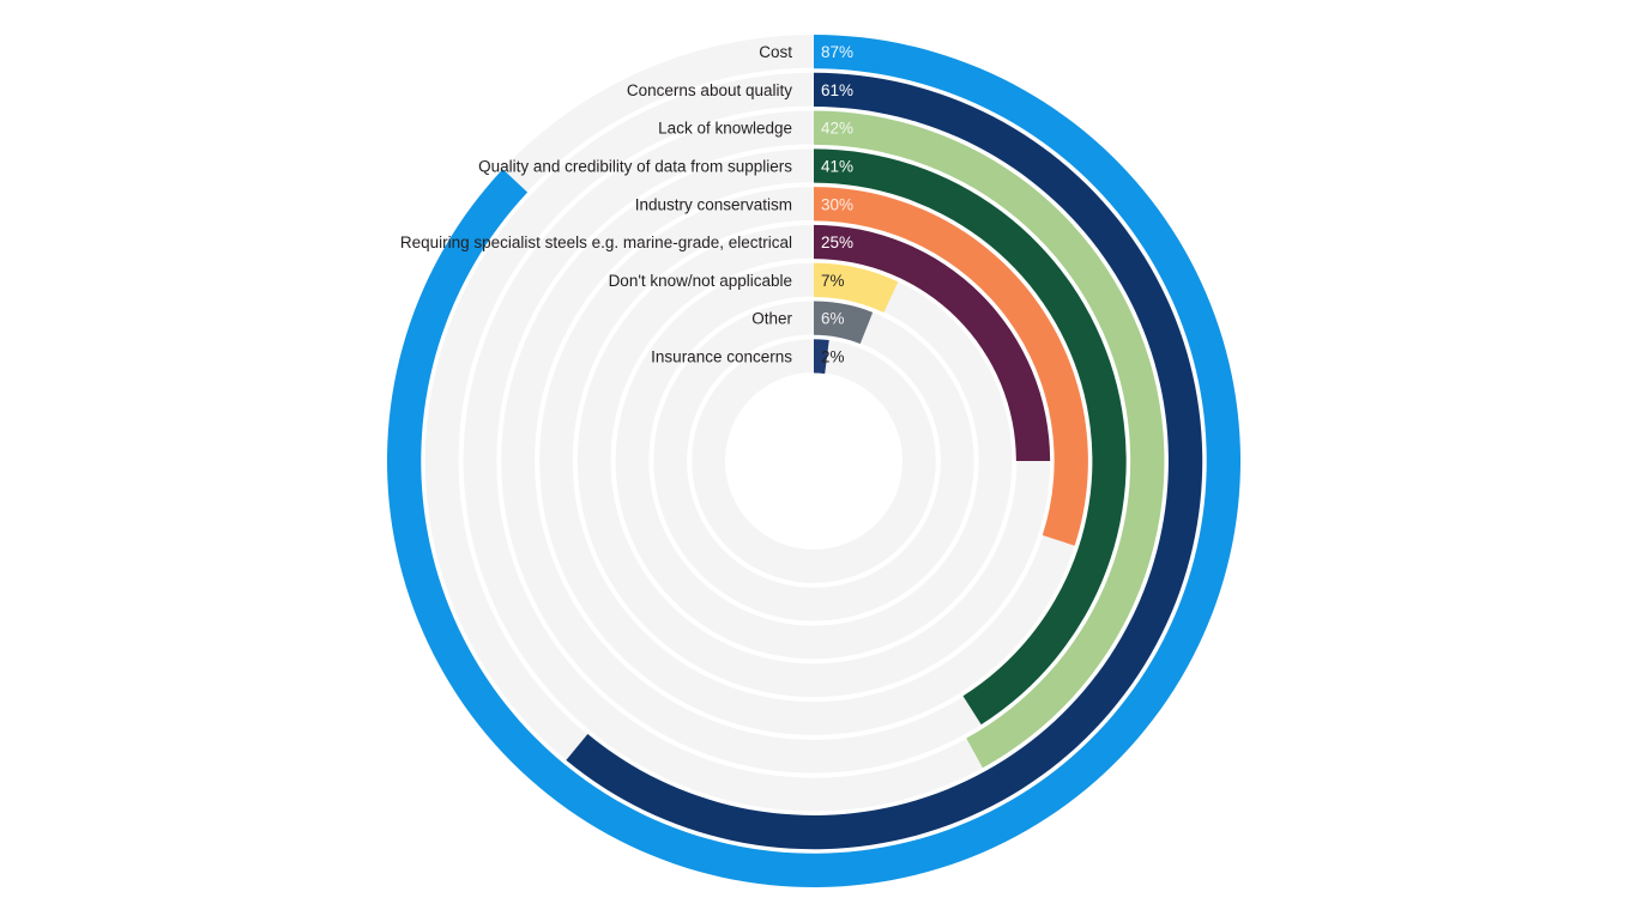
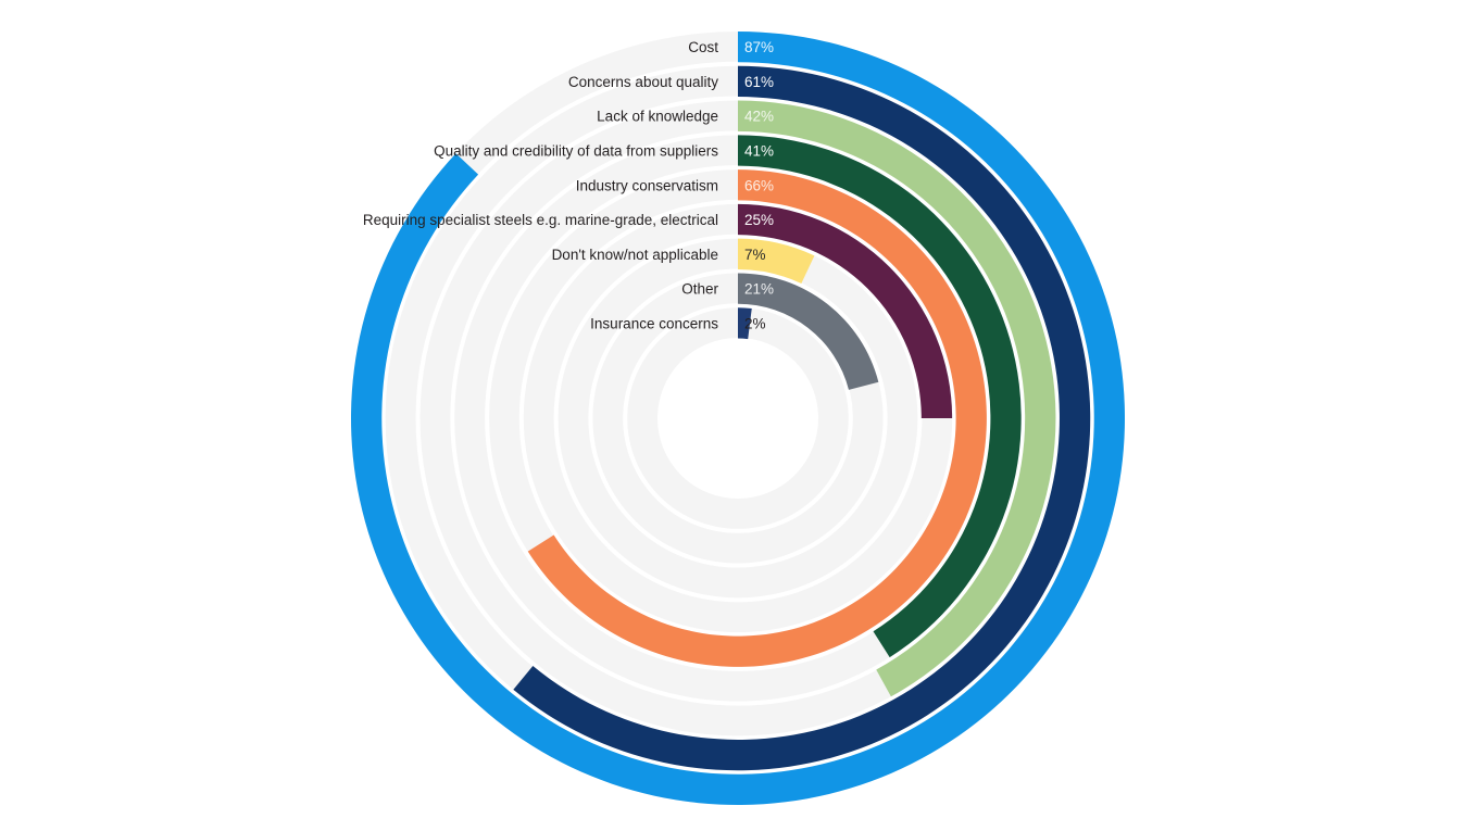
Industry conservatism: 30% -> 66%
Other: 6% -> 21%
